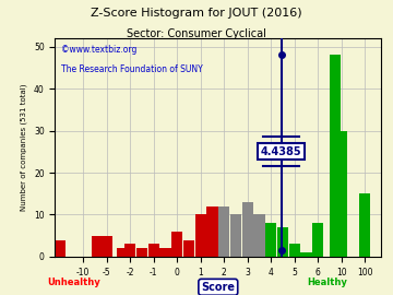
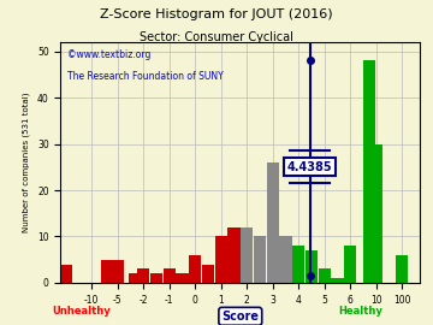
3: 13 -> 26
100: 15 -> 6
